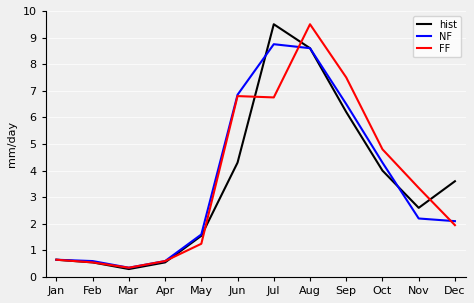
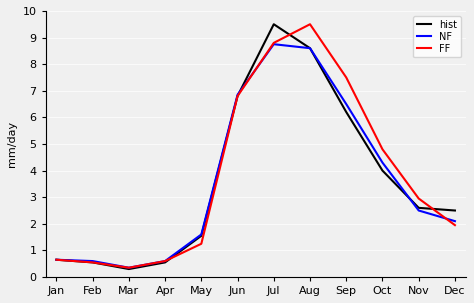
hist/Jun: 4.30 -> 6.80
FF/Jul: 6.75 -> 8.80
NF/Nov: 2.20 -> 2.50
FF/Nov: 3.35 -> 2.95
hist/Dec: 3.60 -> 2.50
